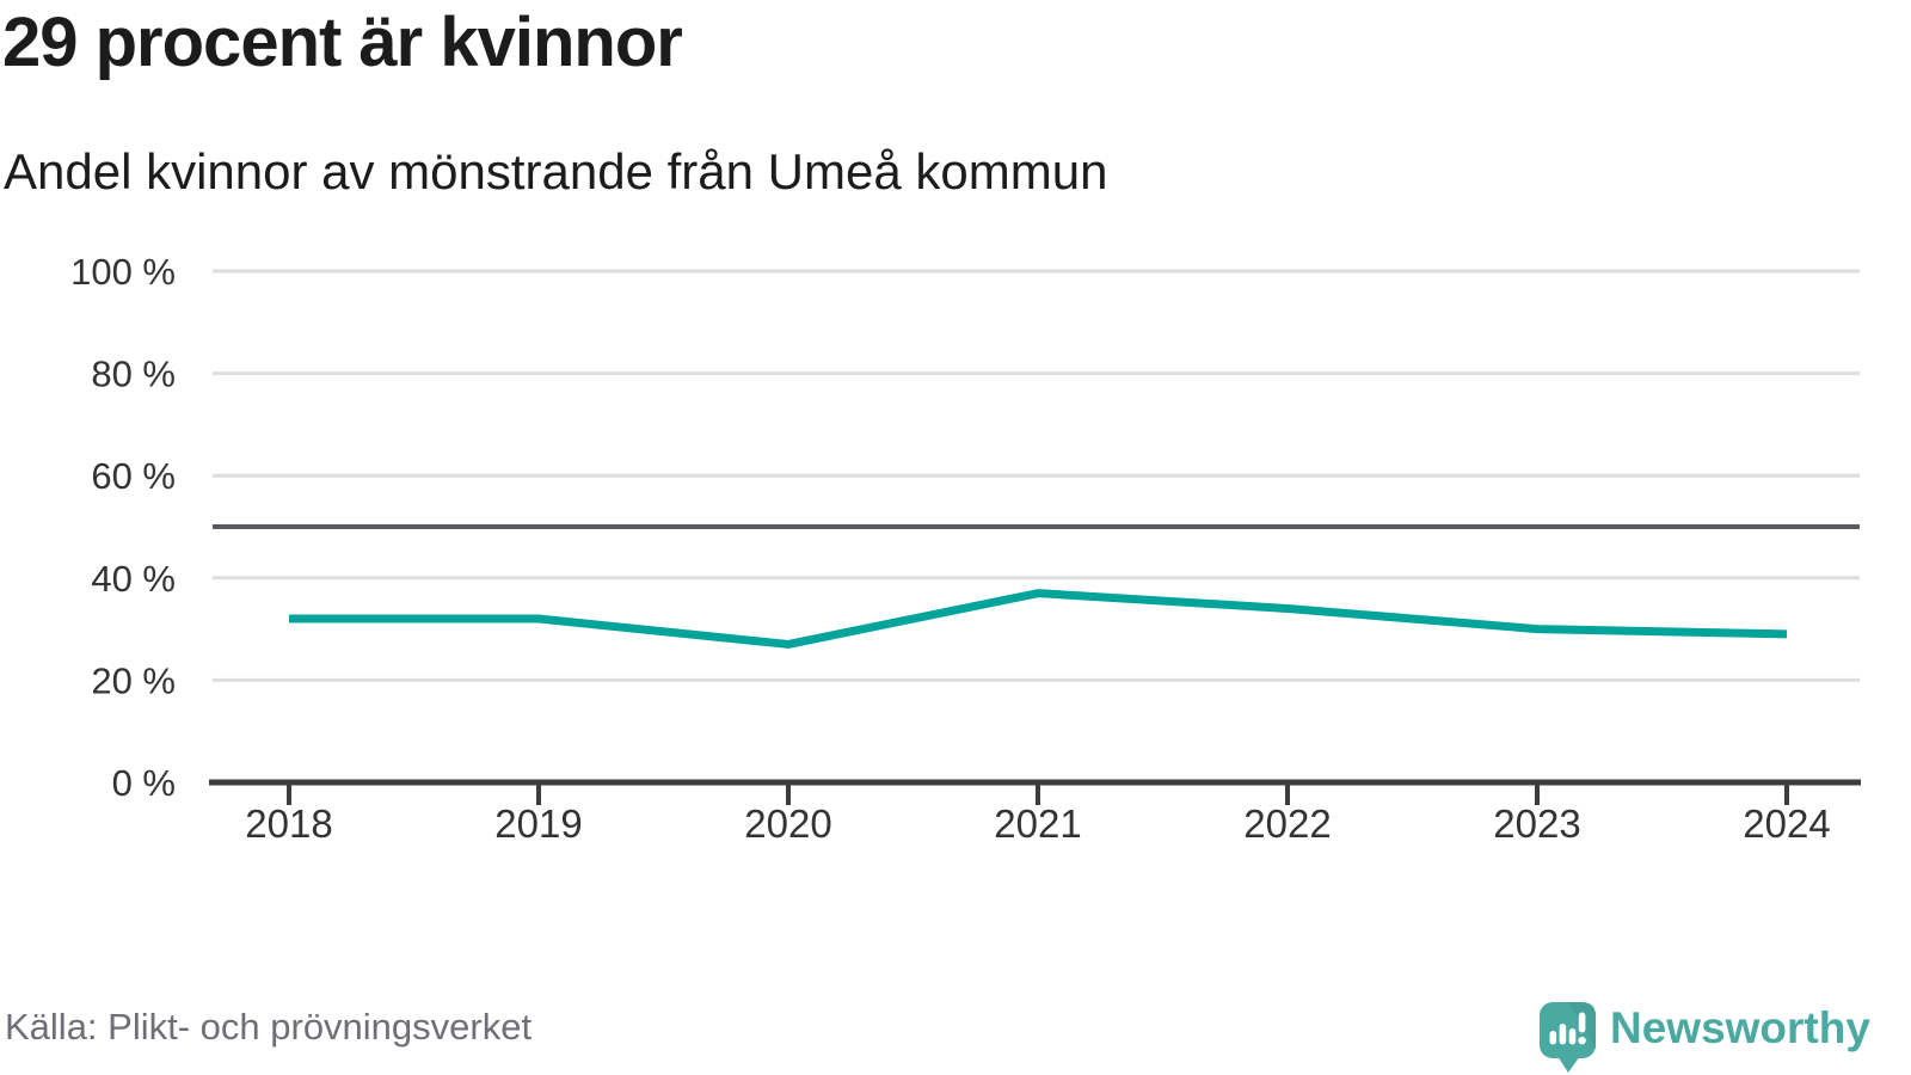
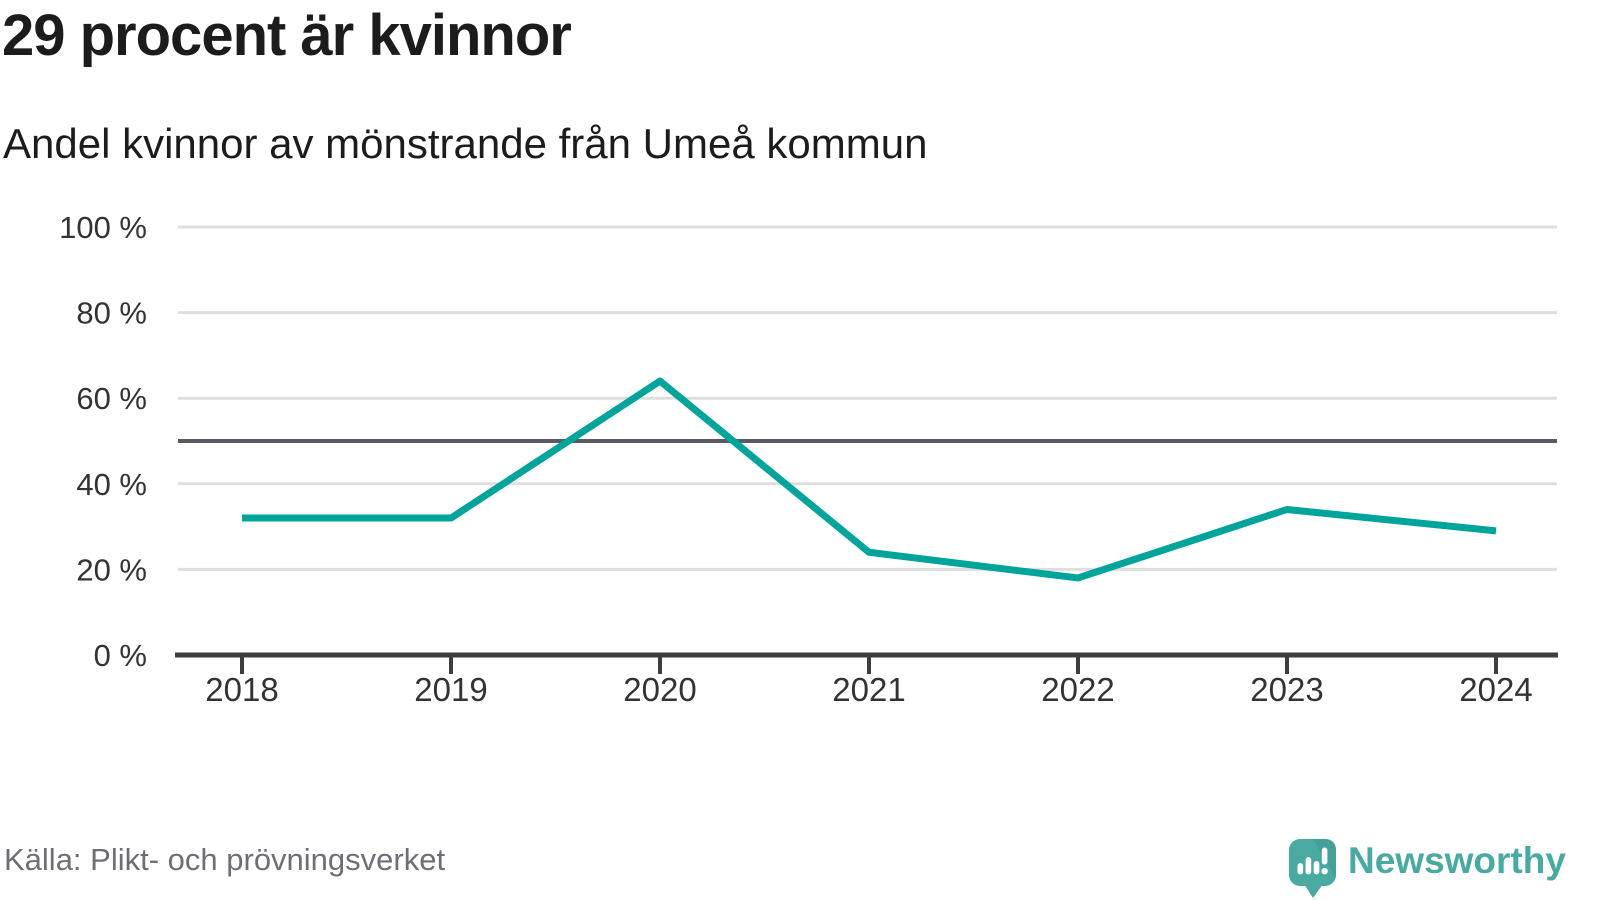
2020: 27% -> 64%
2021: 37% -> 24%
2022: 34% -> 18%
2023: 30% -> 34%
